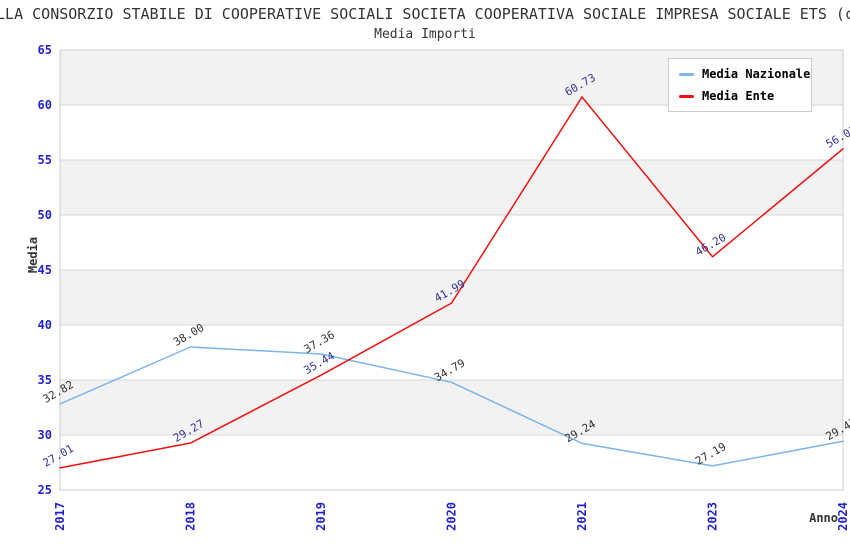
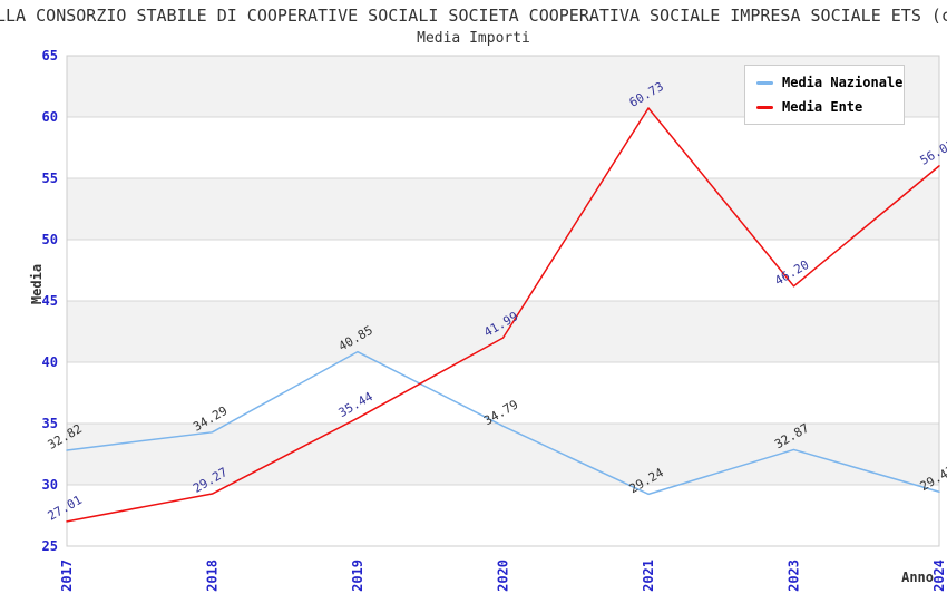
Media Nazionale/2018: 38.00 -> 34.29
Media Nazionale/2019: 37.36 -> 40.85
Media Nazionale/2023: 27.19 -> 32.87
